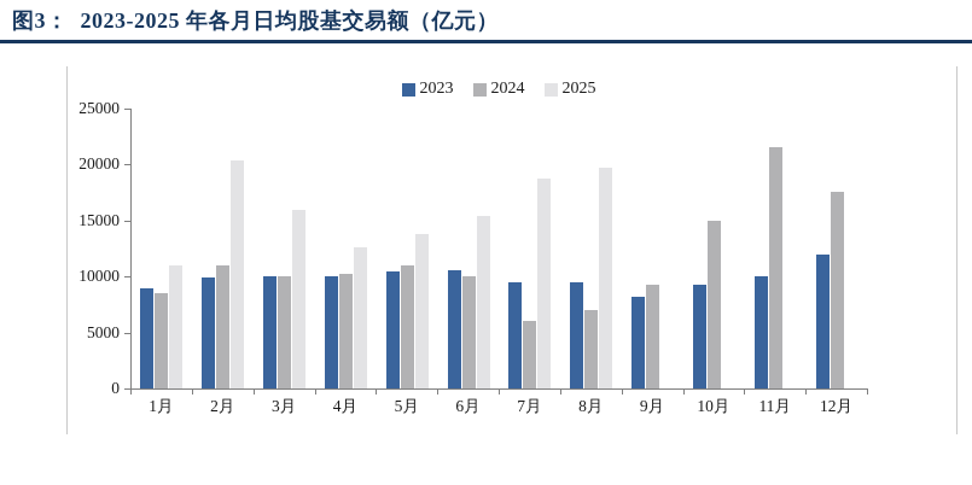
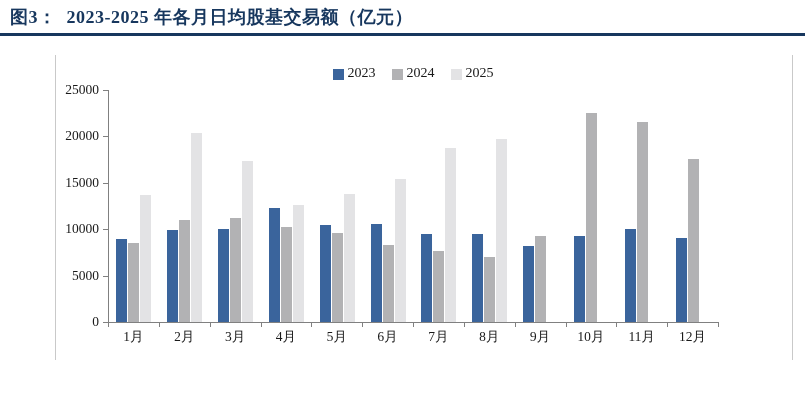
2025/1月: 11000 -> 14000
2024/3月: 10000 -> 11000
2025/3月: 16000 -> 17000
2023/4月: 10000 -> 12000
2024/5月: 11000 -> 10000
2024/6月: 10000 -> 8000
2024/7月: 6000 -> 8000
2024/10月: 15000 -> 22000
2023/12月: 12000 -> 9000
